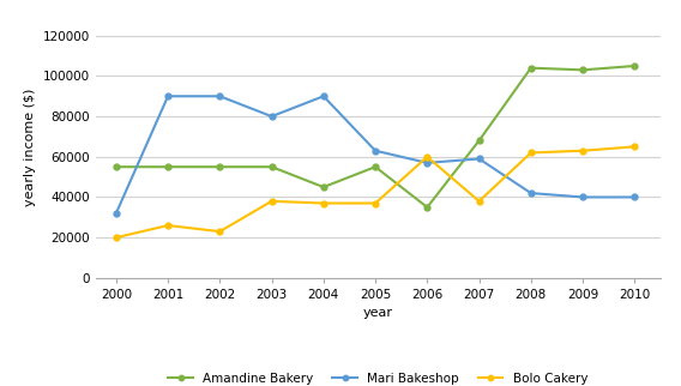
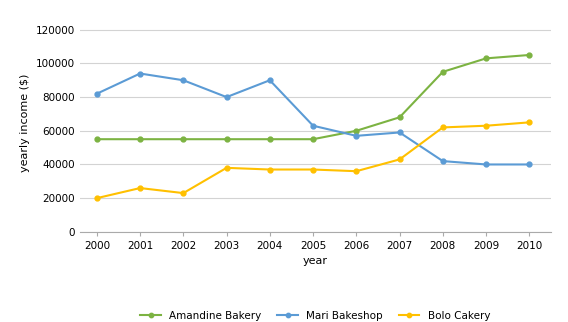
Mari Bakeshop/2000: 32000 -> 82000
Mari Bakeshop/2001: 90000 -> 94000
Amandine Bakery/2004: 45000 -> 55000
Amandine Bakery/2006: 35000 -> 60000
Bolo Cakery/2006: 60000 -> 36000
Bolo Cakery/2007: 38000 -> 43000
Amandine Bakery/2008: 104000 -> 95000
